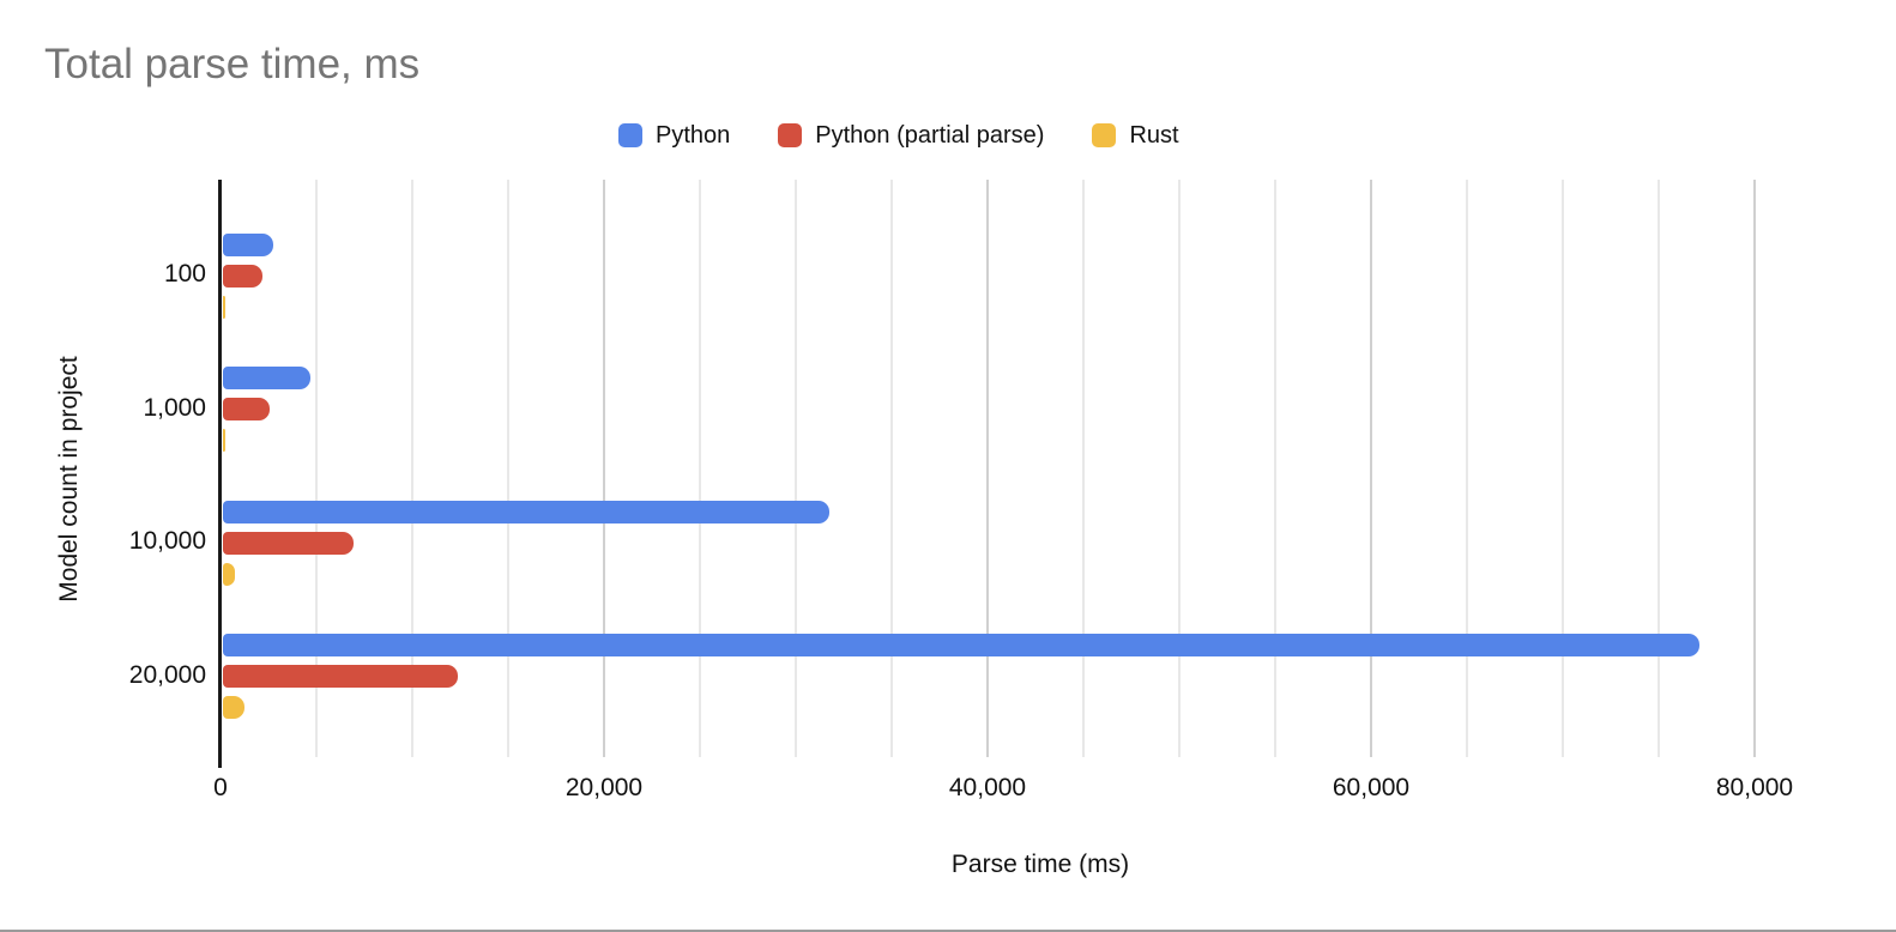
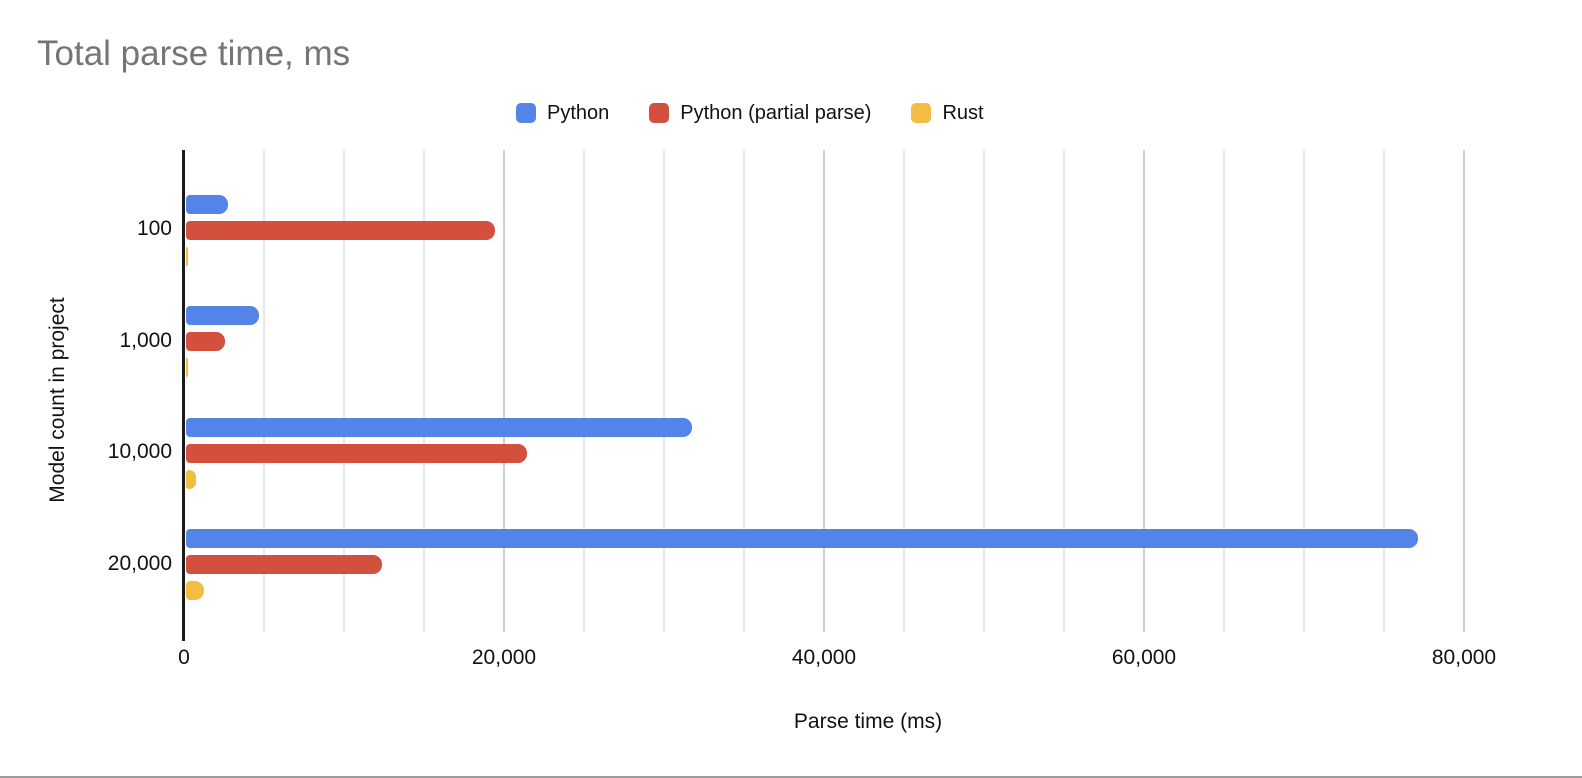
Python (partial parse)/100: 2000 -> 19300
Python (partial parse)/10,000: 6800 -> 21300
